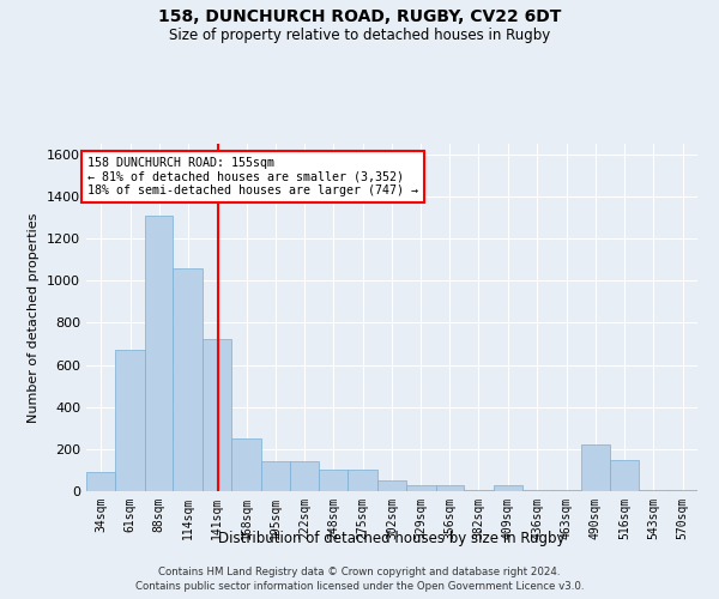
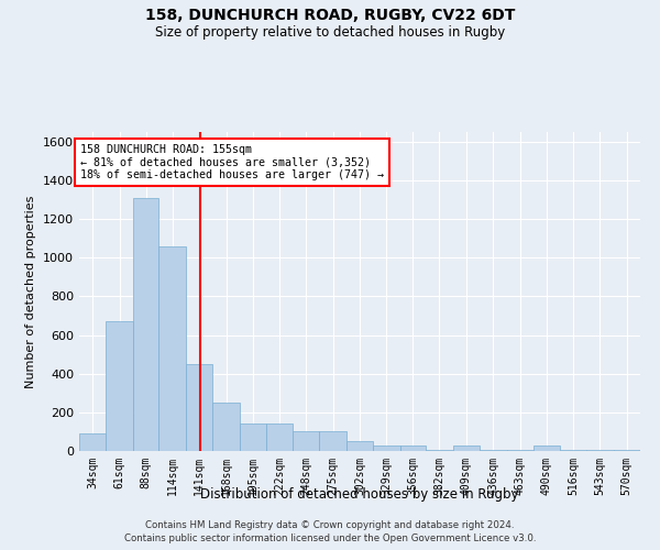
141sqm: 720 -> 450
490sqm: 220 -> 30
516sqm: 150 -> 0
